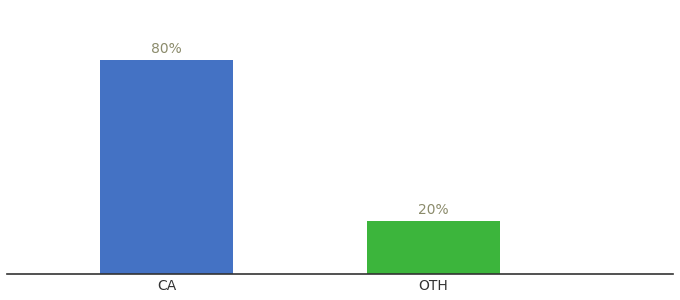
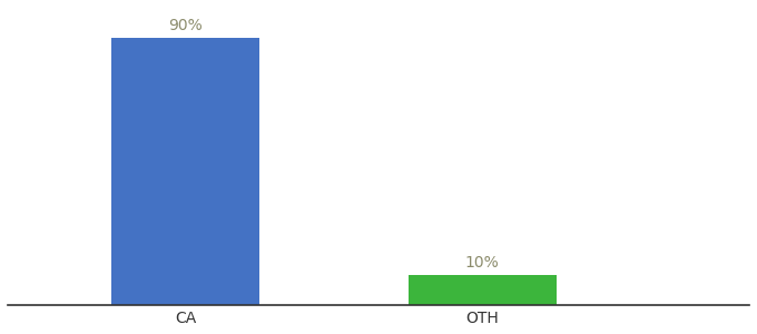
CA: 80% -> 90%
OTH: 20% -> 10%
